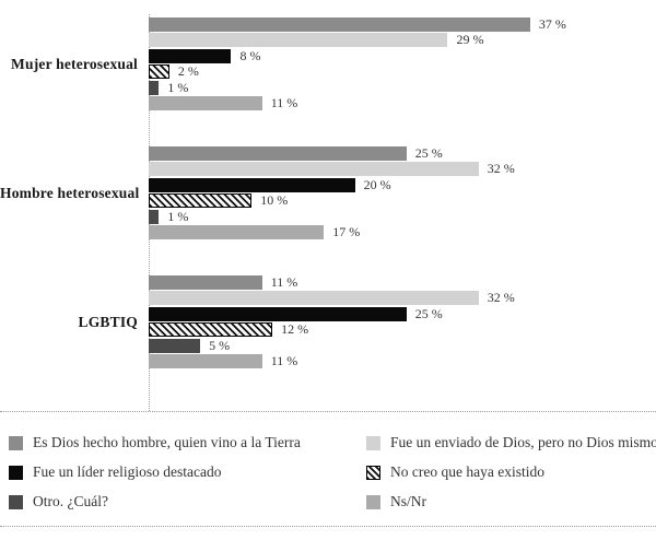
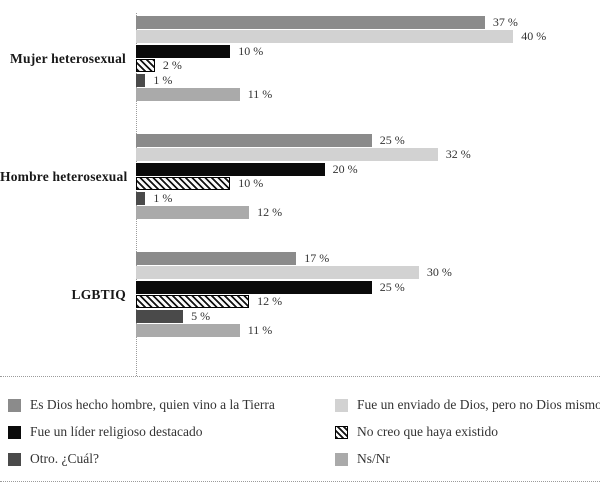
Fue un enviado de Dios, pero no Dios mismo/Mujer heterosexual: 29 -> 40
Fue un líder religioso destacado/Mujer heterosexual: 8 -> 10
Ns/Nr/Hombre heterosexual: 17 -> 12
Es Dios hecho hombre, quien vino a la Tierra/LGBTIQ: 11 -> 17
Fue un enviado de Dios, pero no Dios mismo/LGBTIQ: 32 -> 30
